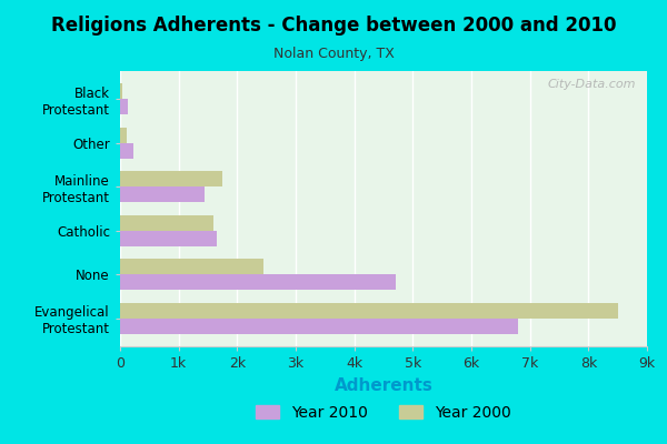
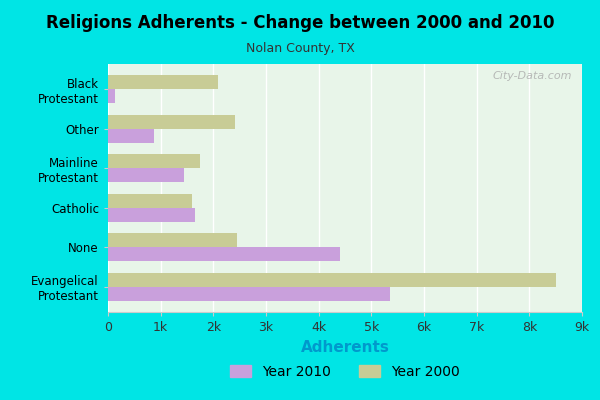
Year 2000/Black Protestant: 0.03k -> 2.08k
Year 2000/Other: 0.12k -> 2.42k
Year 2010/Other: 0.23k -> 0.88k
Year 2010/None: 4.70k -> 4.40k
Year 2010/Evangelical Protestant: 6.80k -> 5.36k
